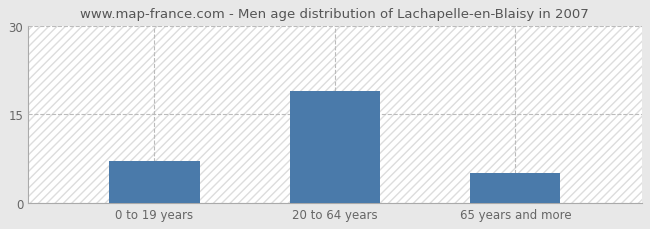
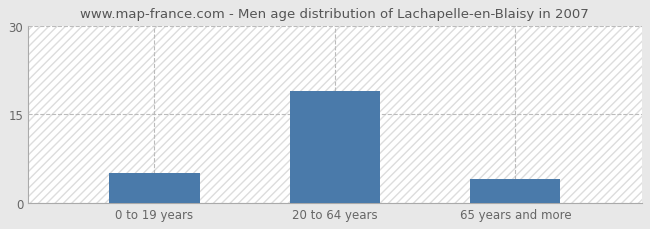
0 to 19 years: 7 -> 5
65 years and more: 5 -> 4
